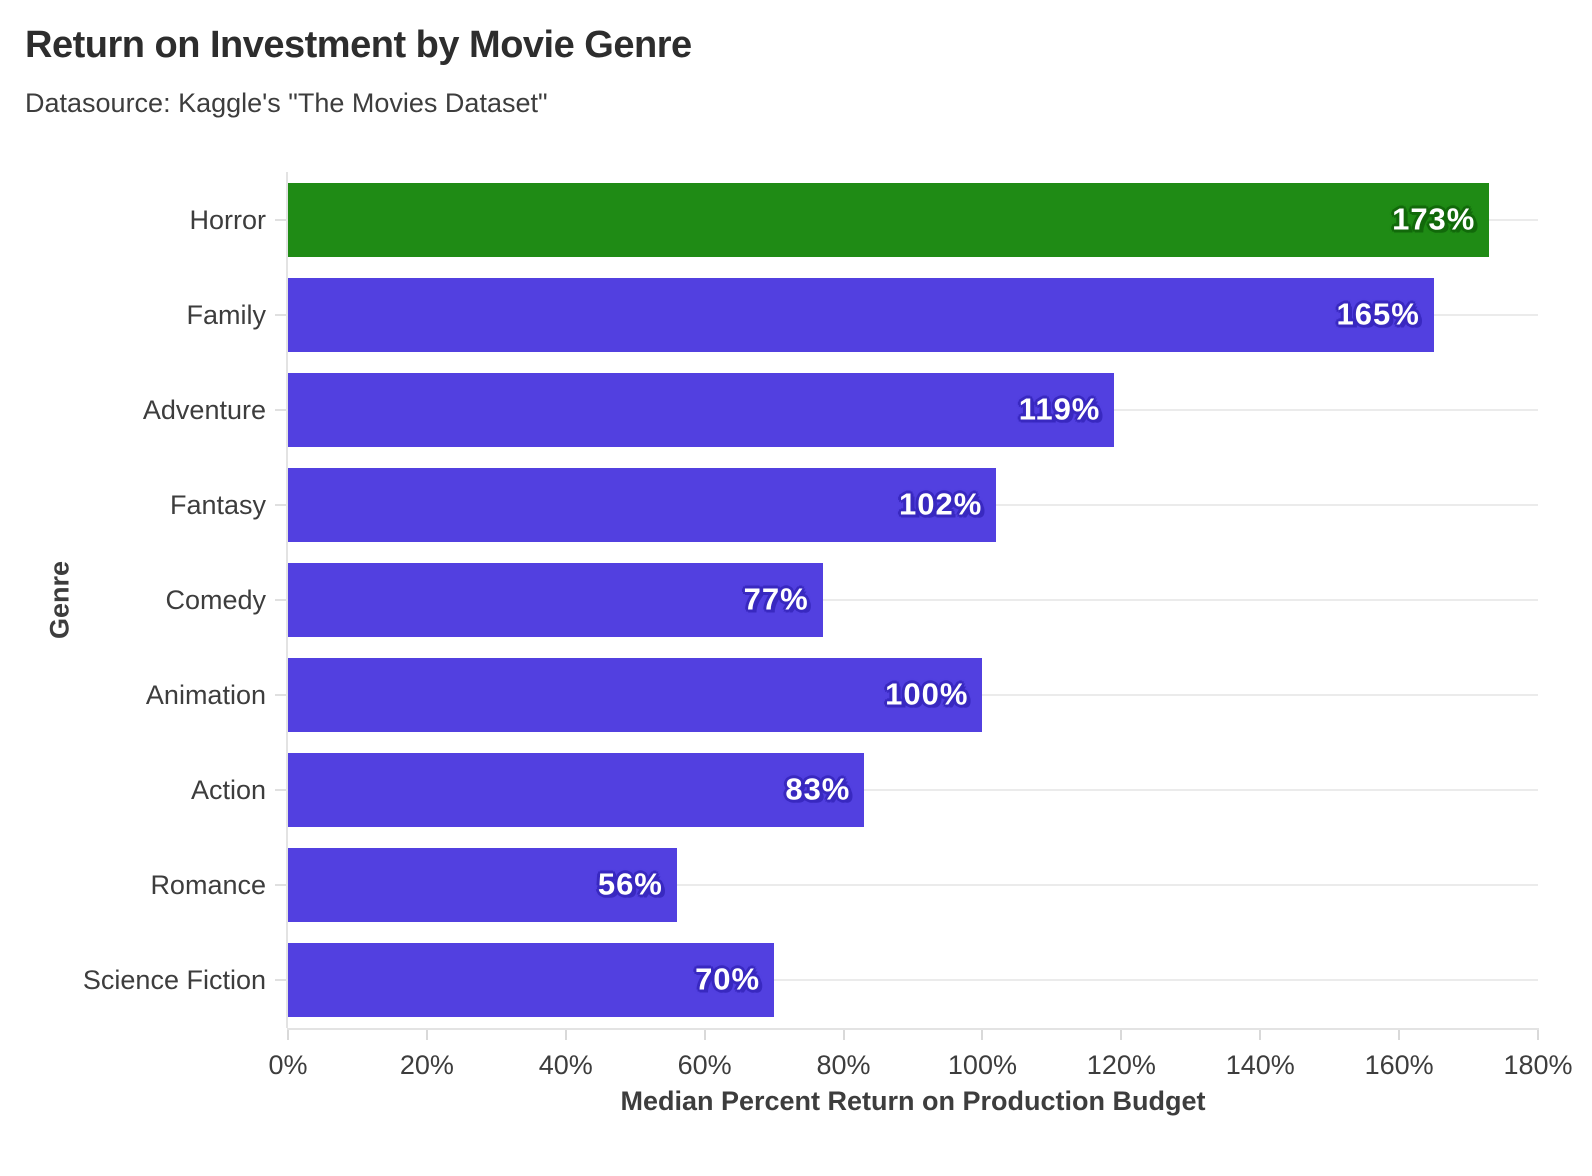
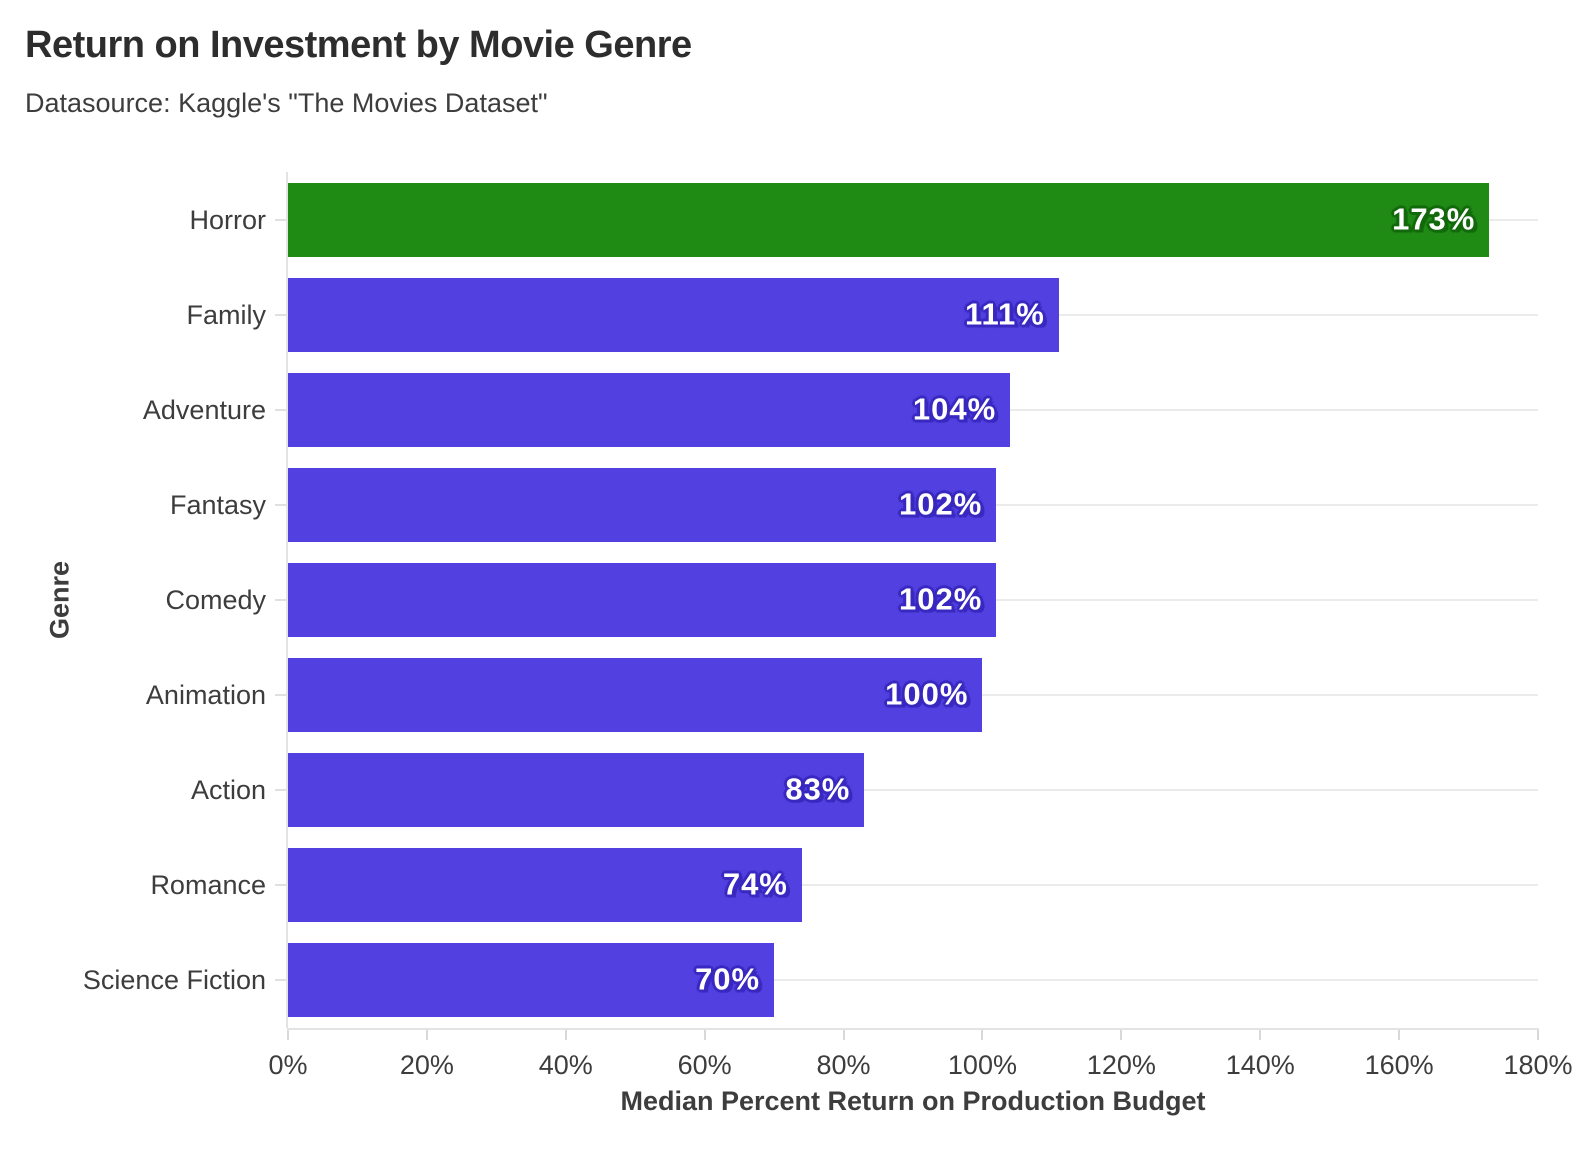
Family: 165% -> 111%
Adventure: 119% -> 104%
Comedy: 77% -> 102%
Romance: 56% -> 74%
